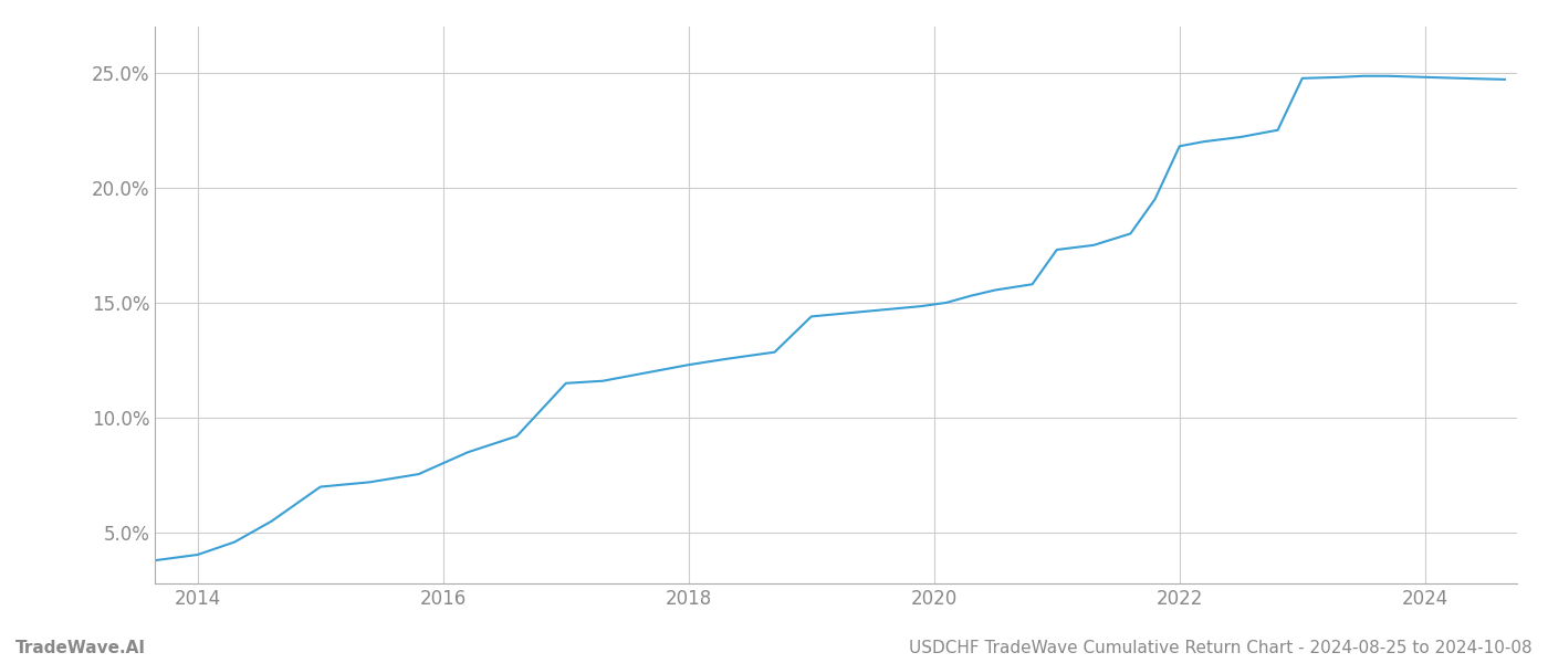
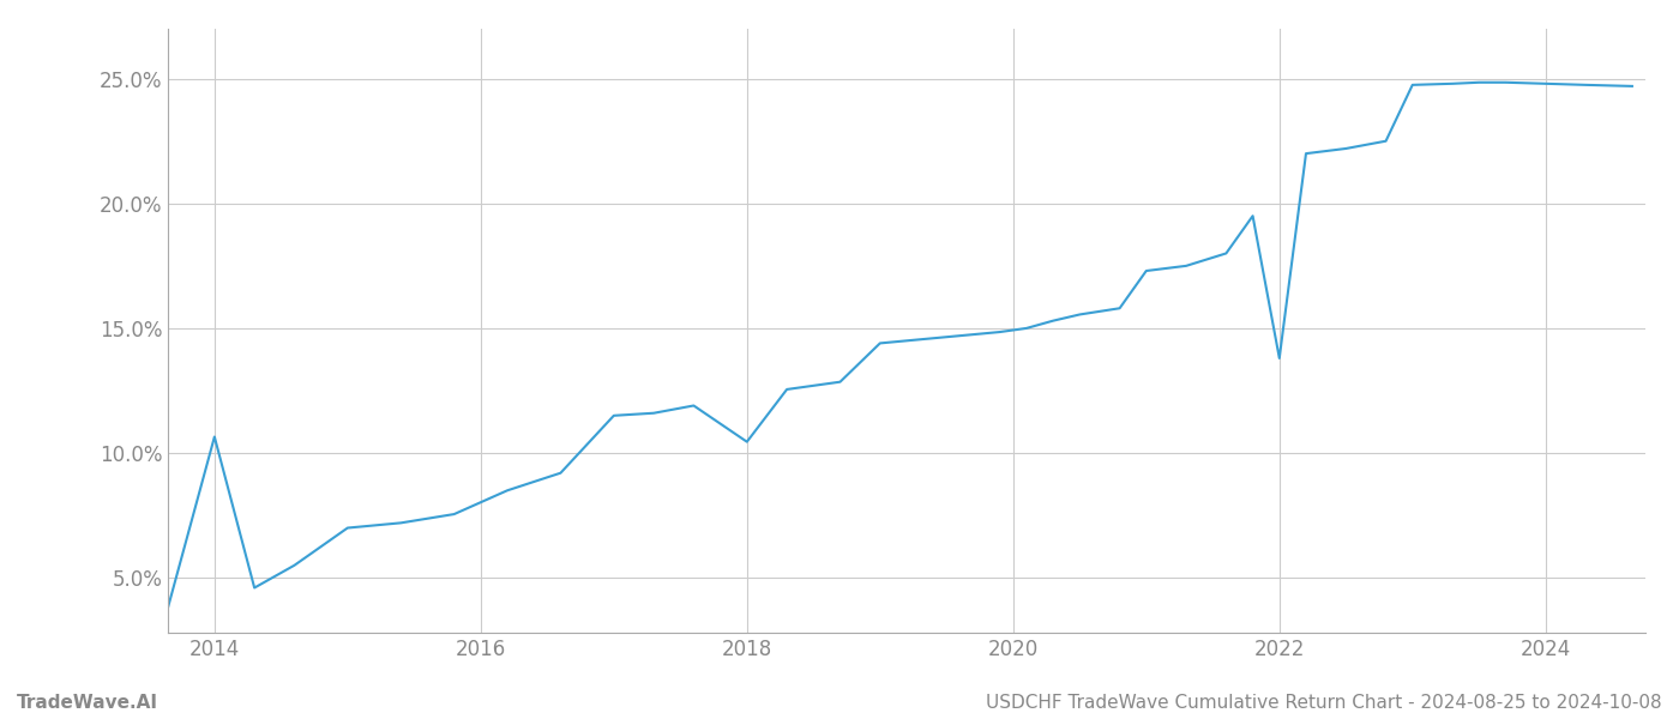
2014: 4.05% -> 10.65%
2018: 12.30% -> 10.45%
2022: 21.80% -> 13.80%
